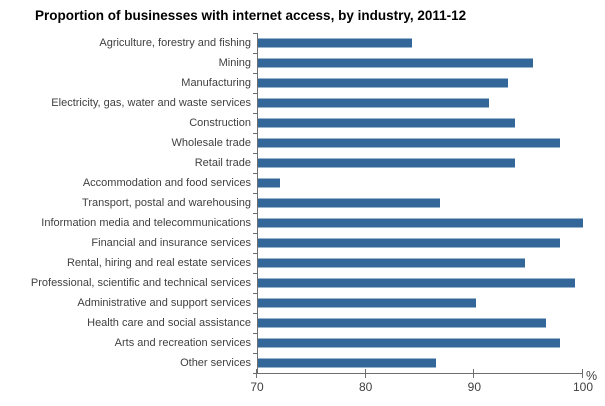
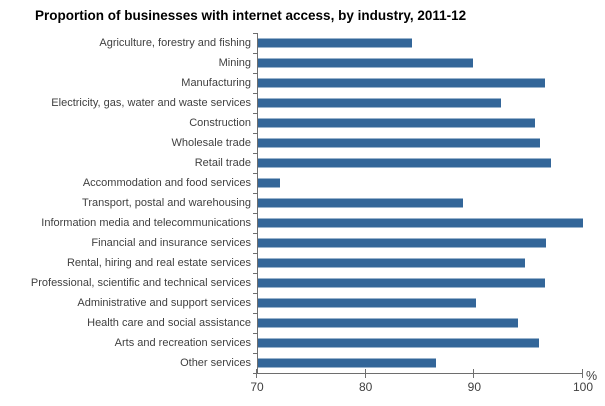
Mining: 95.4 -> 89.8
Manufacturing: 93.1 -> 96.5
Electricity, gas, water and waste services: 91.3 -> 92.4
Construction: 93.7 -> 95.6
Wholesale trade: 97.9 -> 96.0
Retail trade: 93.7 -> 97.0
Transport, postal and warehousing: 86.8 -> 88.9
Financial and insurance services: 97.9 -> 96.6
Professional, scientific and technical services: 99.3 -> 96.5
Health care and social assistance: 96.6 -> 94.0
Arts and recreation services: 97.9 -> 95.9
